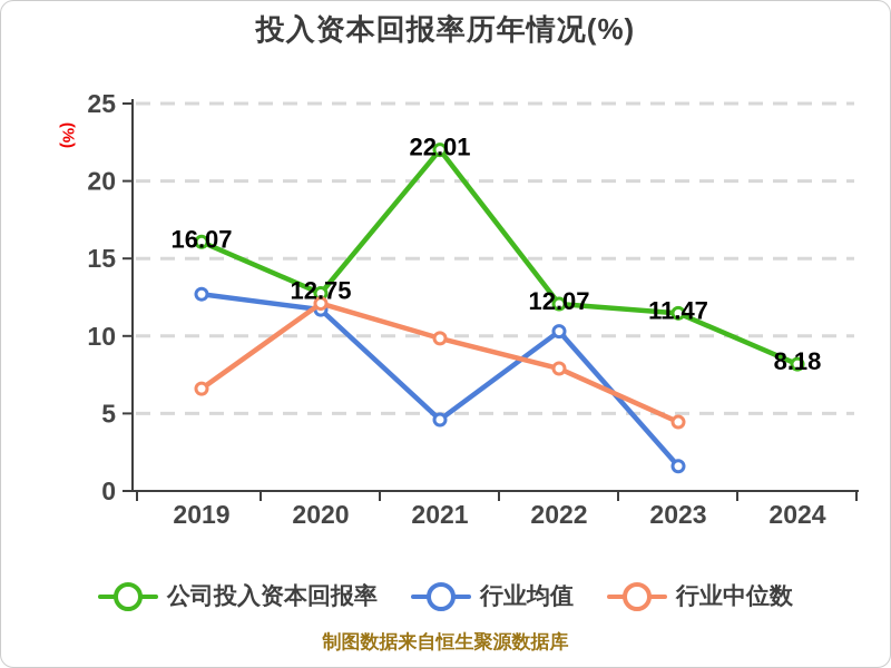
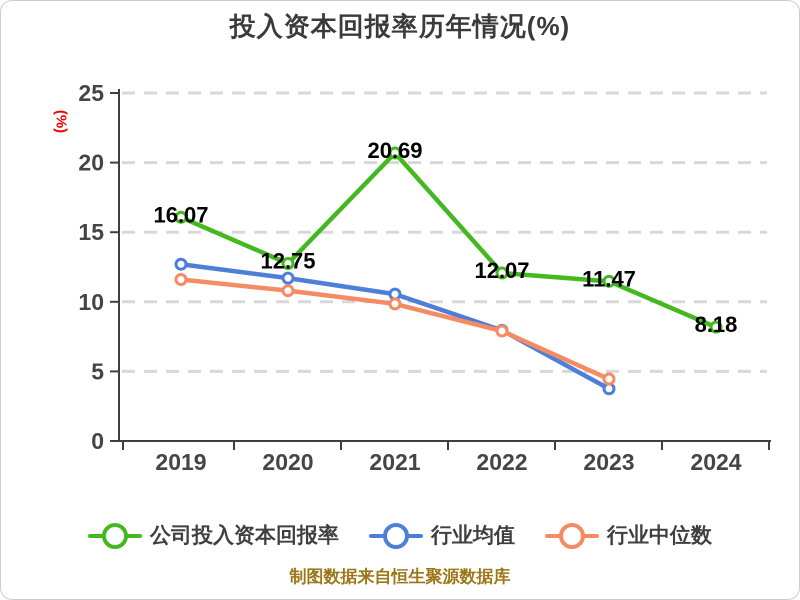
行业中位数/2019: 6.6 -> 11.6
行业中位数/2020: 12.1 -> 10.8
公司投入资本回报率/2021: 22.01 -> 20.69
行业均值/2021: 4.6 -> 10.6
行业均值/2022: 10.3 -> 8.0
行业均值/2023: 1.6 -> 3.8
